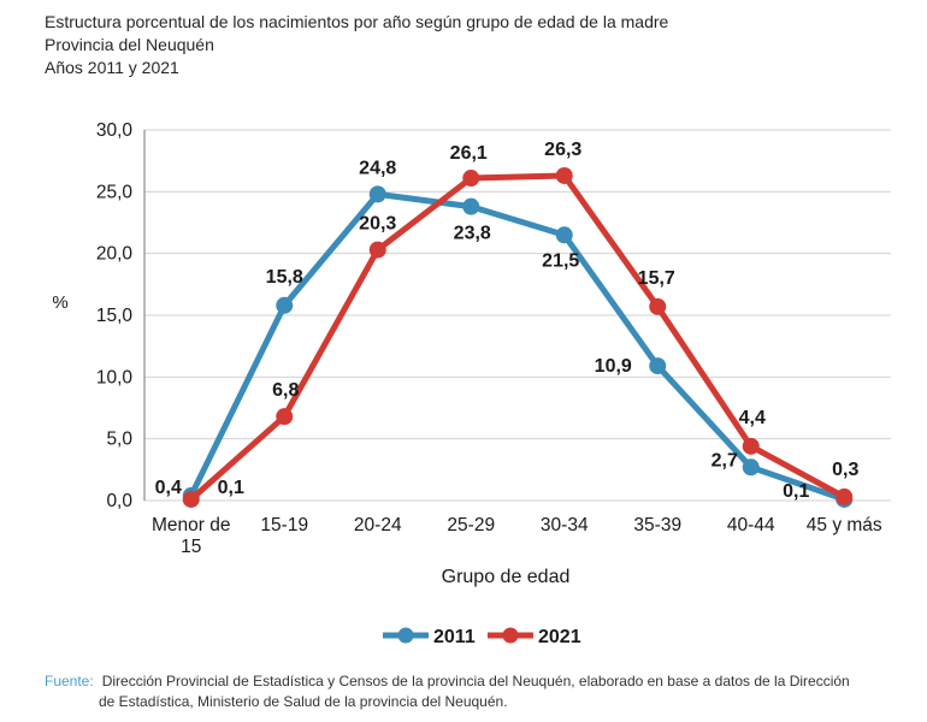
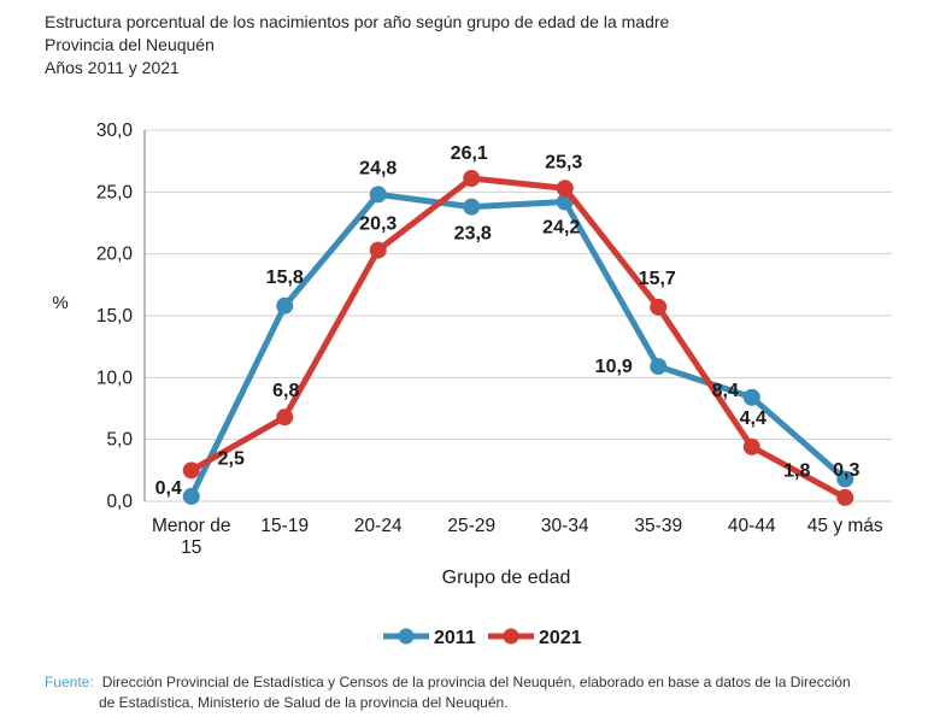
2021/Menor de 15: 0,1 -> 2,5
2011/30-34: 21,5 -> 24,2
2021/30-34: 26,3 -> 25,3
2011/40-44: 2,7 -> 8,4
2011/45 y más: 0,1 -> 1,8
